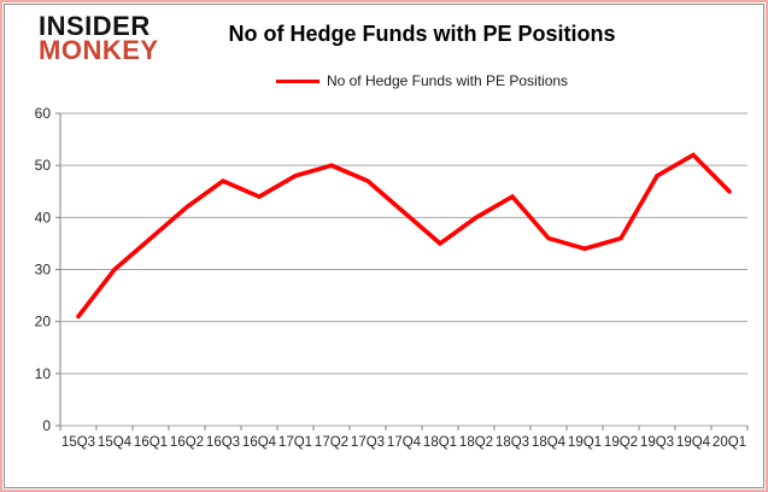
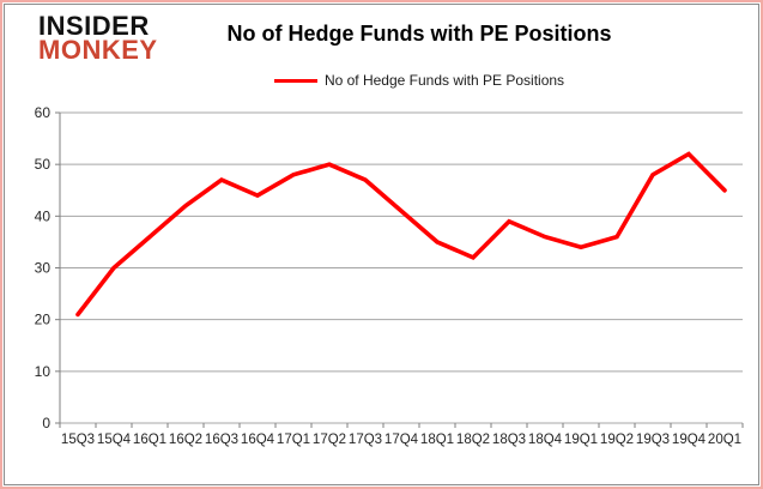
18Q2: 40 -> 32
18Q3: 44 -> 39
